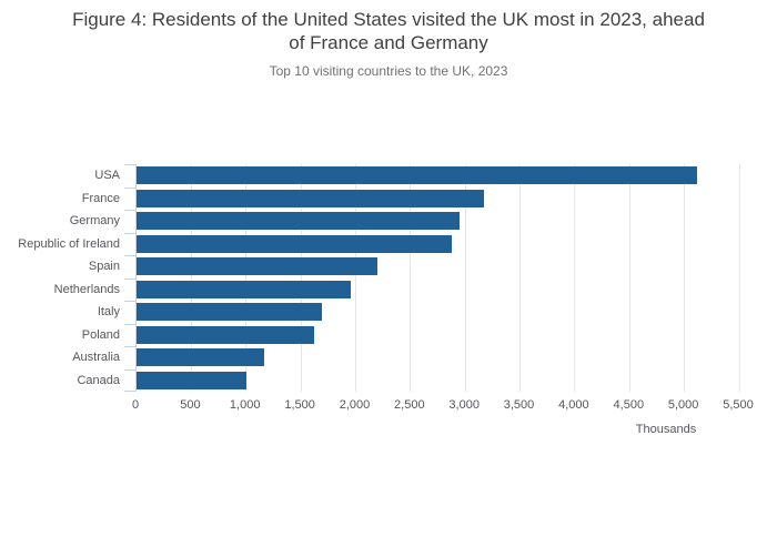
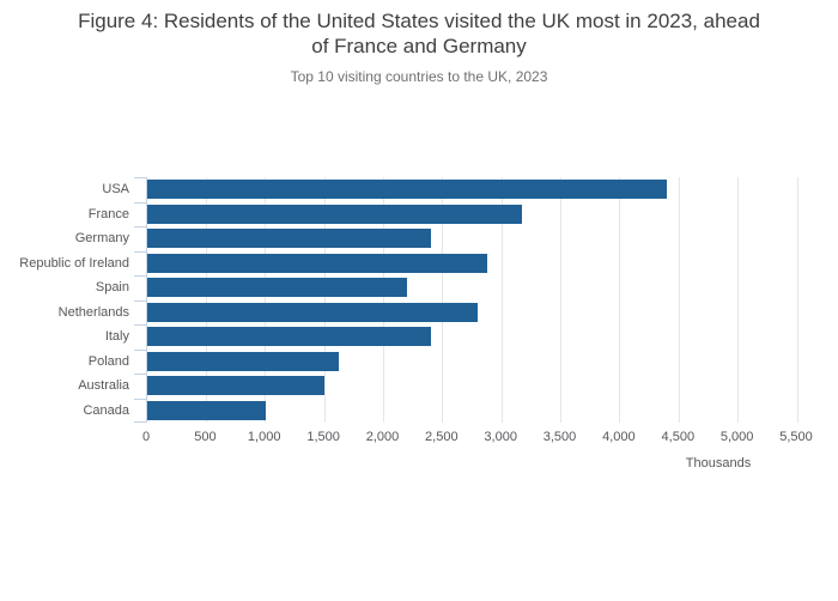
USA: 5100 -> 4400
Germany: 3000 -> 2400
Netherlands: 2000 -> 2800
Italy: 1700 -> 2400
Australia: 1200 -> 1500
